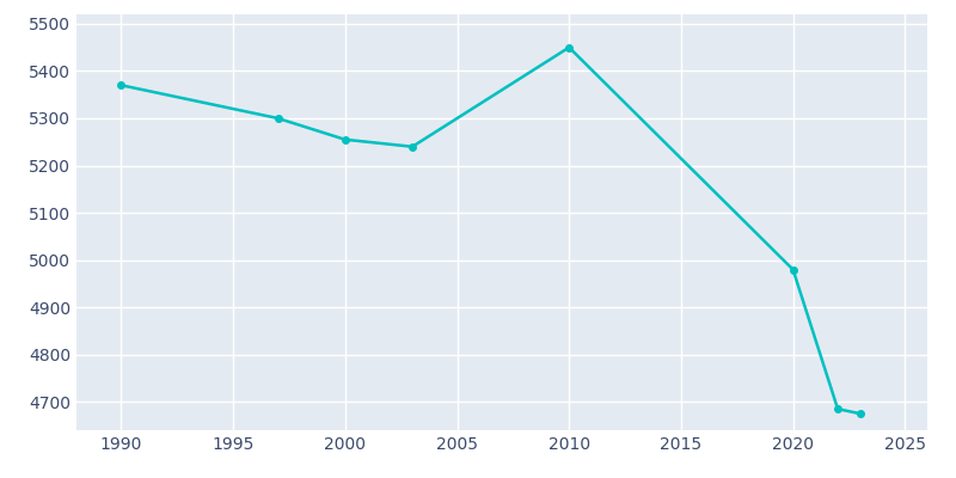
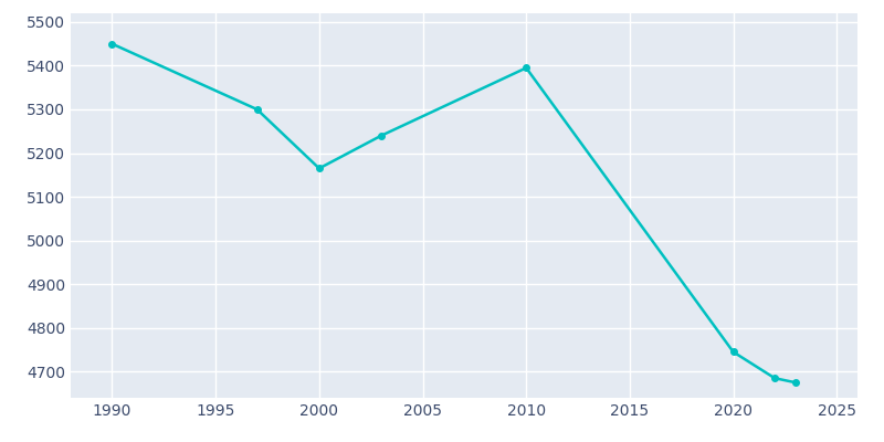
1990: 5370 -> 5450
2000: 5255 -> 5165
2010: 5450 -> 5395
2020: 4980 -> 4745
